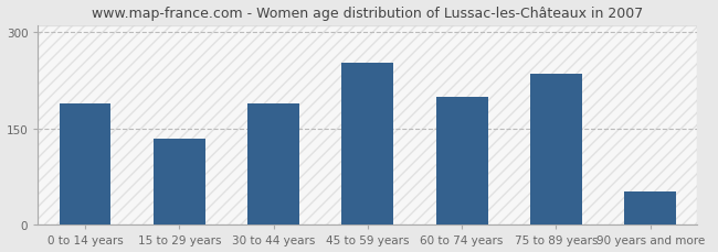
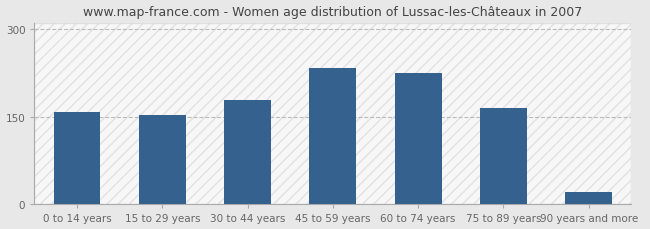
0 to 14 years: 188 -> 157
15 to 29 years: 134 -> 153
30 to 44 years: 188 -> 178
45 to 59 years: 252 -> 233
60 to 74 years: 198 -> 225
75 to 89 years: 234 -> 165
90 years and more: 52 -> 22
